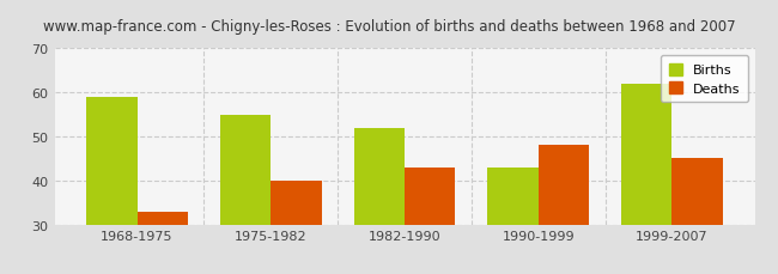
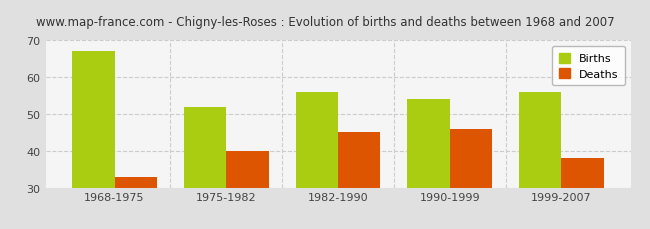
Births/1968-1975: 59 -> 67
Births/1975-1982: 55 -> 52
Births/1982-1990: 52 -> 56
Deaths/1982-1990: 43 -> 45
Births/1990-1999: 43 -> 54
Deaths/1990-1999: 48 -> 46
Births/1999-2007: 62 -> 56
Deaths/1999-2007: 45 -> 38
